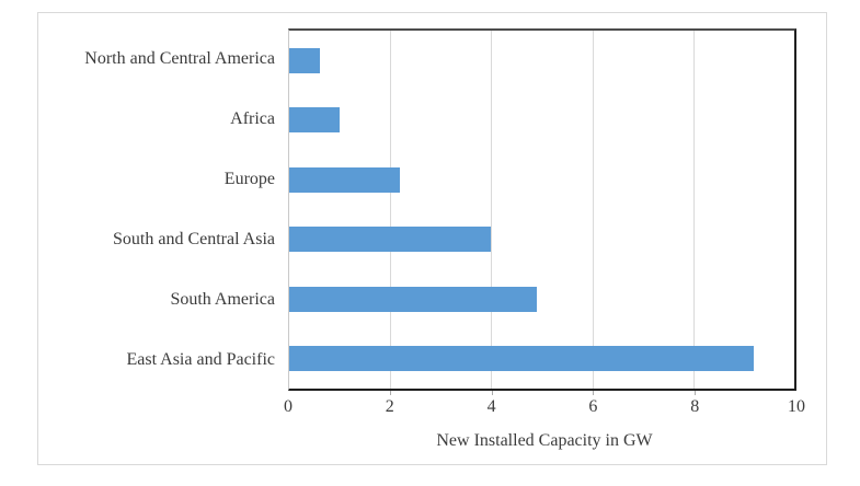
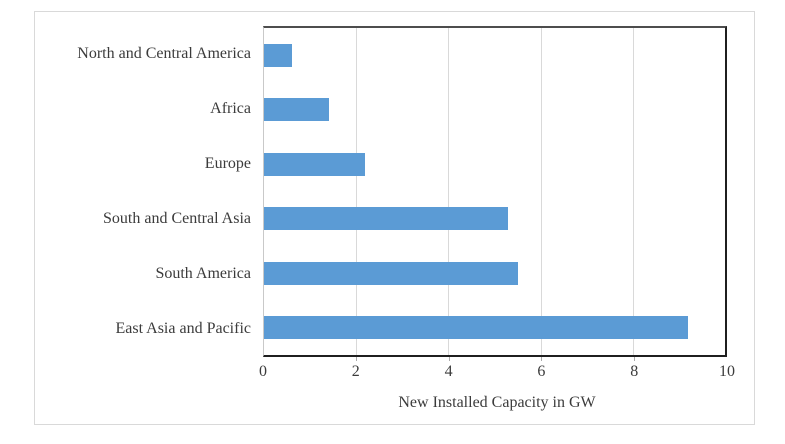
Africa: 1.0 -> 1.4
South and Central Asia: 4.0 -> 5.3
South America: 4.9 -> 5.5
